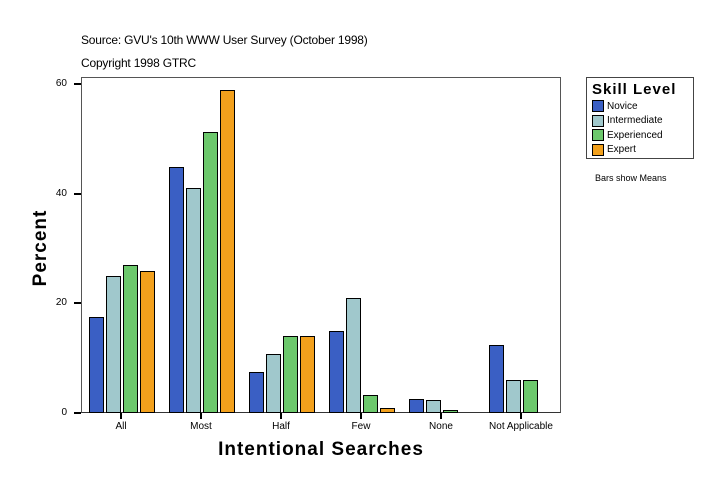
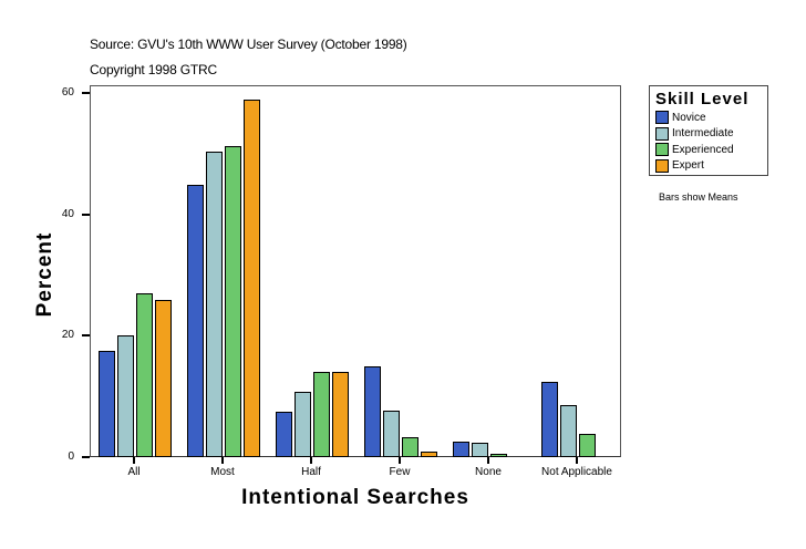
Intermediate/All: 25 -> 20
Intermediate/Most: 41 -> 50
Intermediate/Few: 21 -> 8
Intermediate/Not Applicable: 6 -> 9
Experienced/Not Applicable: 6 -> 4
